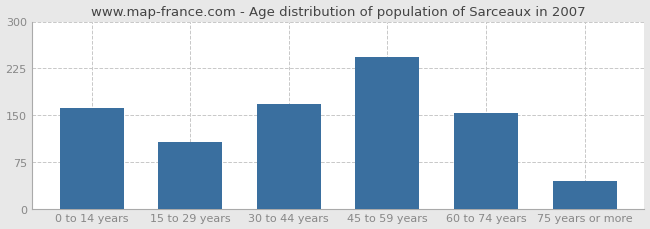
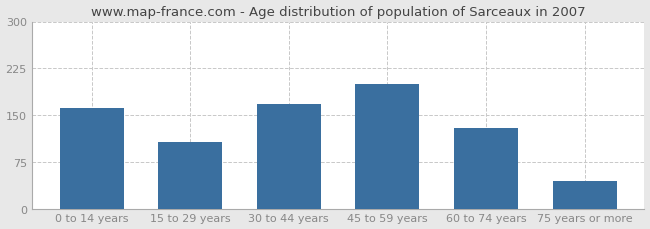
45 to 59 years: 243 -> 200
60 to 74 years: 153 -> 130
